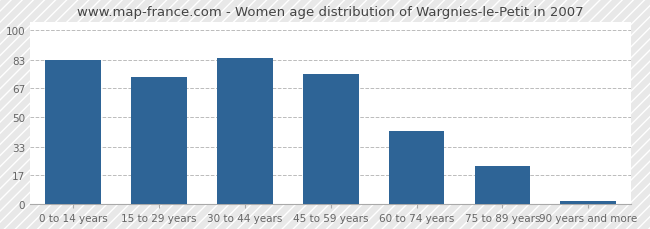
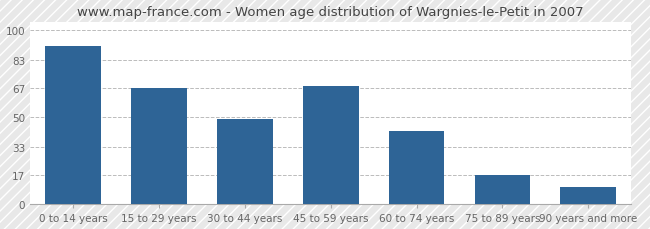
0 to 14 years: 83 -> 91
15 to 29 years: 73 -> 67
30 to 44 years: 84 -> 49
45 to 59 years: 75 -> 68
75 to 89 years: 22 -> 17
90 years and more: 2 -> 10
